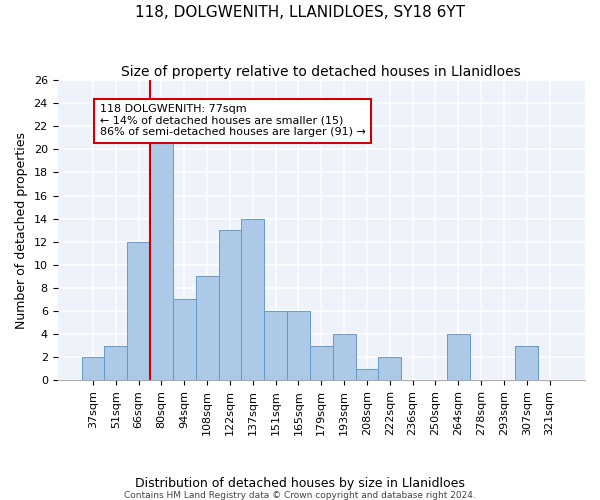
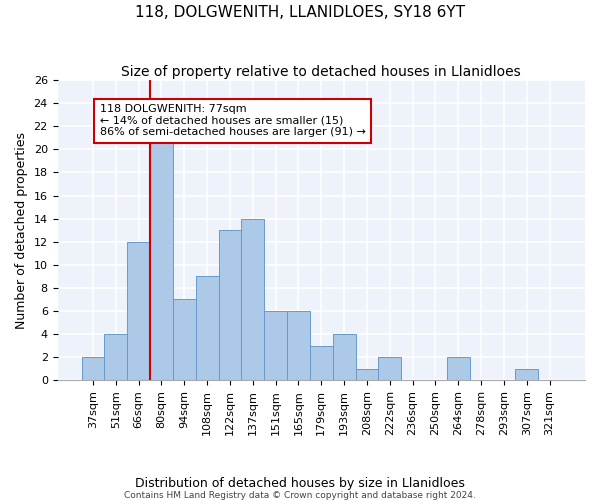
51sqm: 3 -> 4
264sqm: 4 -> 2
307sqm: 3 -> 1
